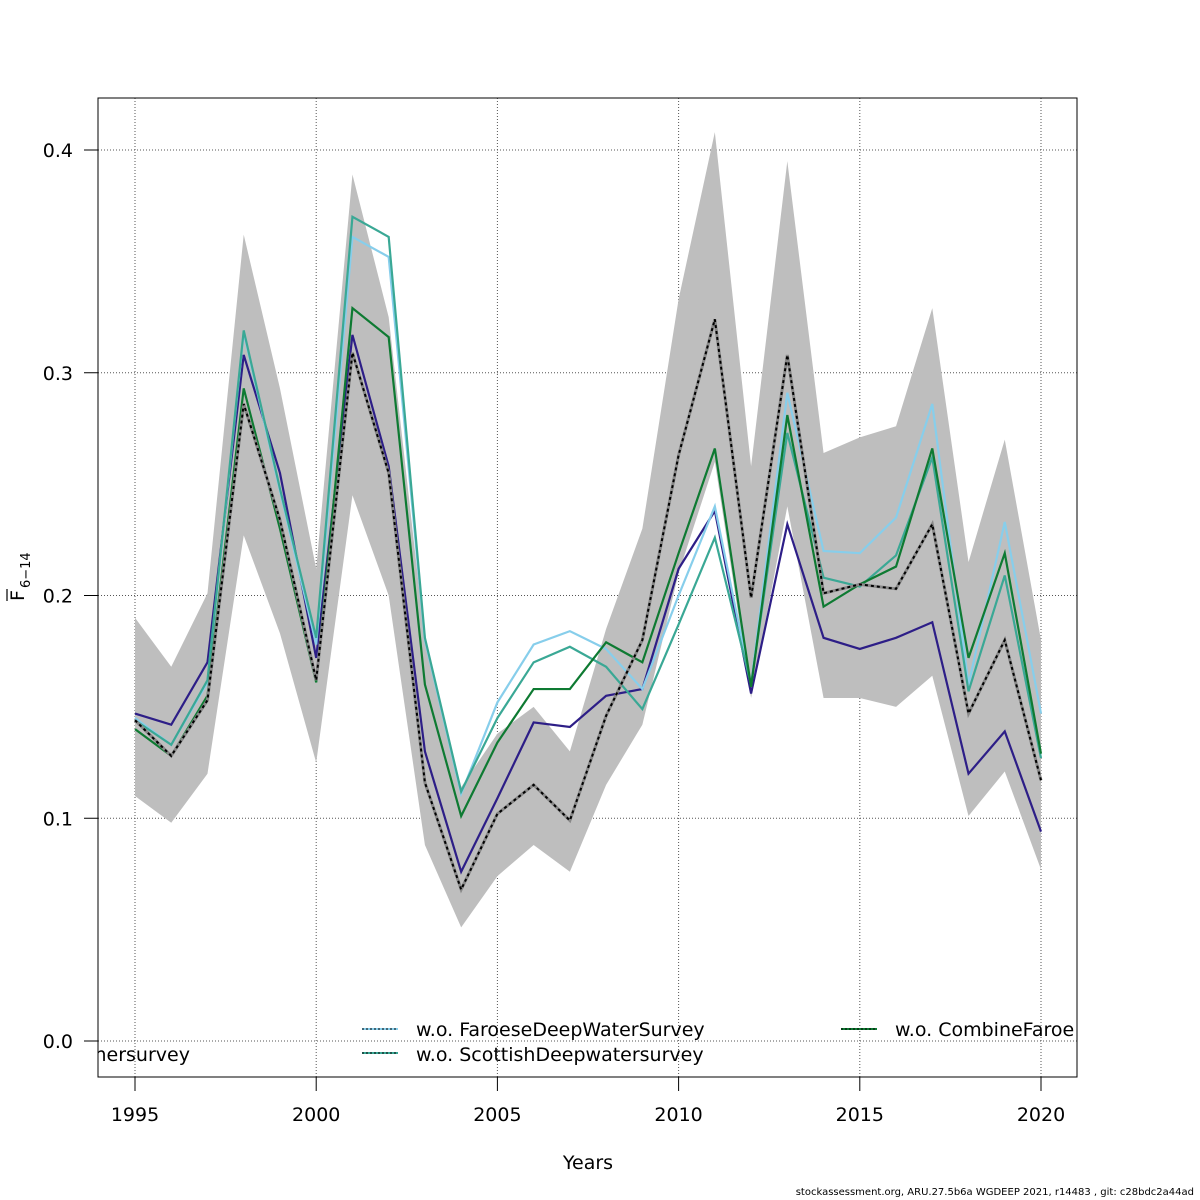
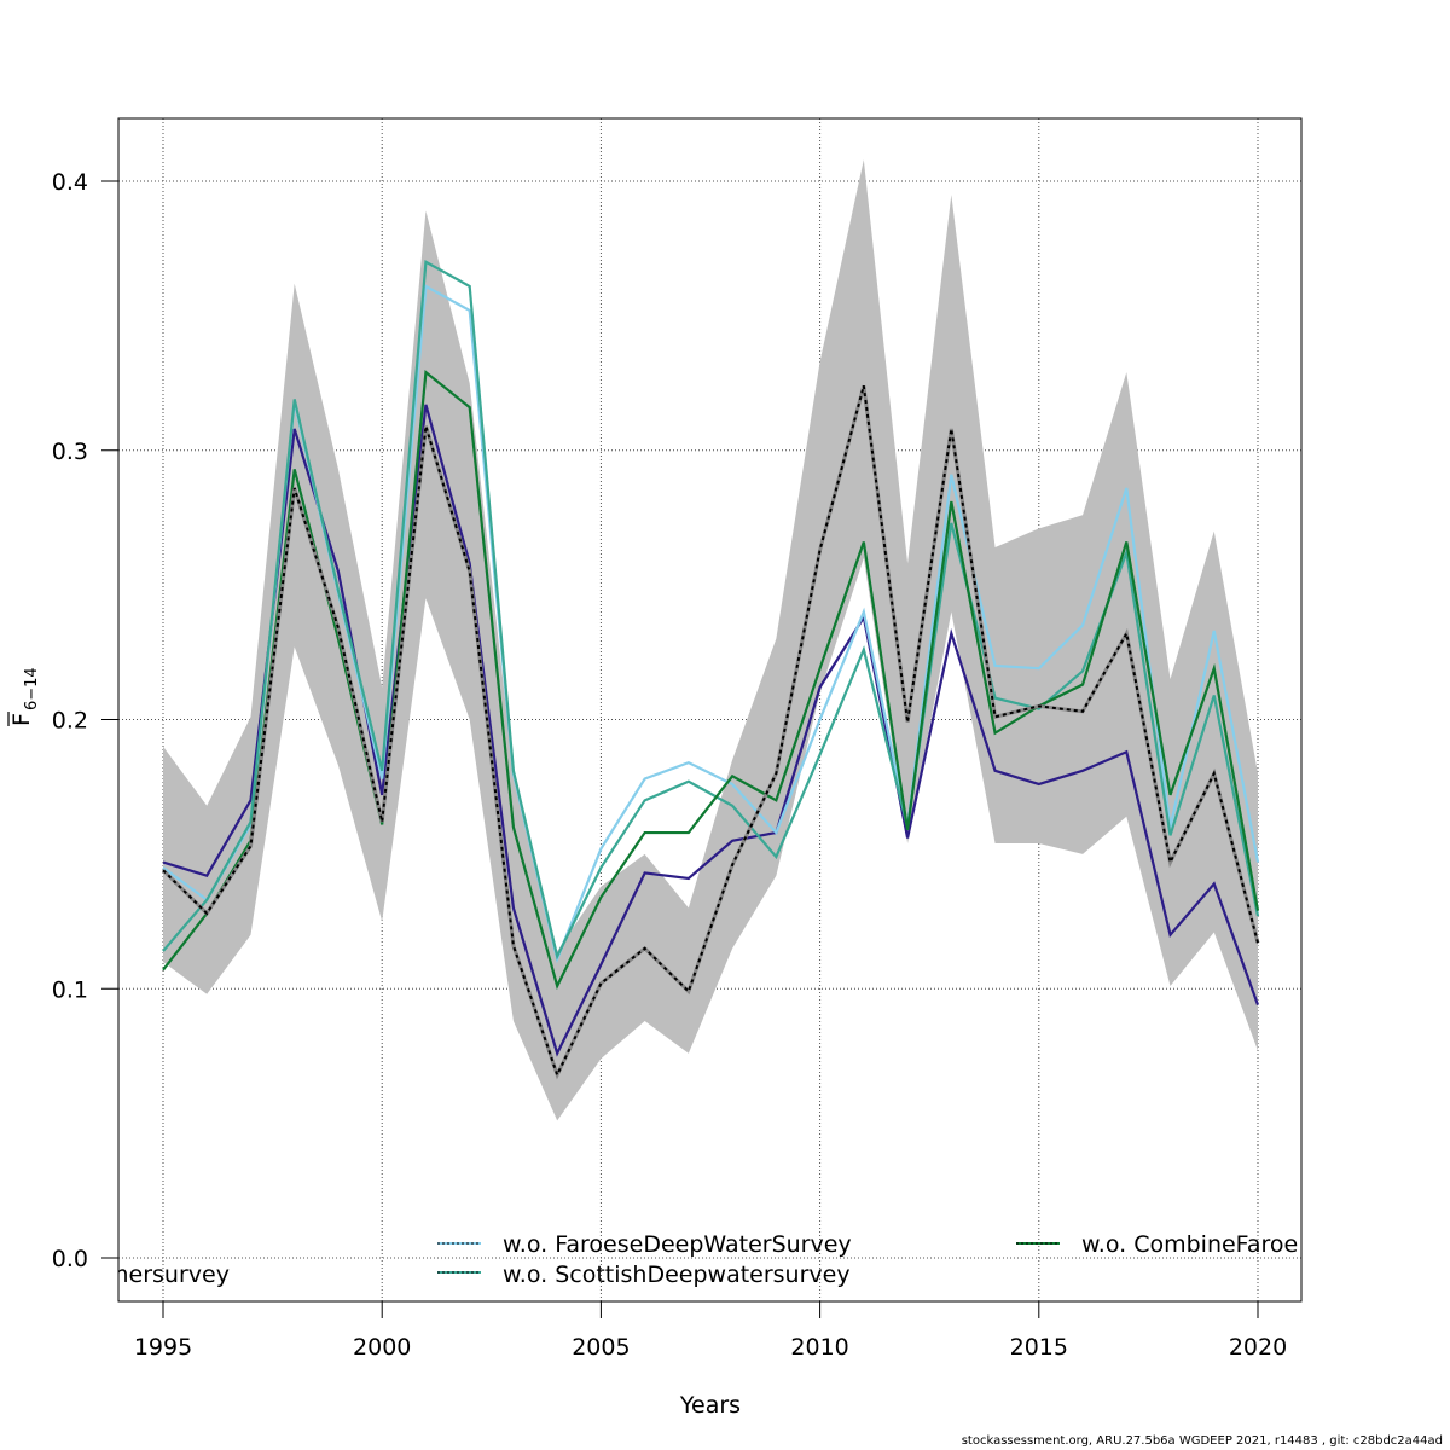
w.o. ScottishDeepwatersurvey/1995: 0.144 -> 0.114
w.o. CombineFaroe/1995: 0.140 -> 0.107
